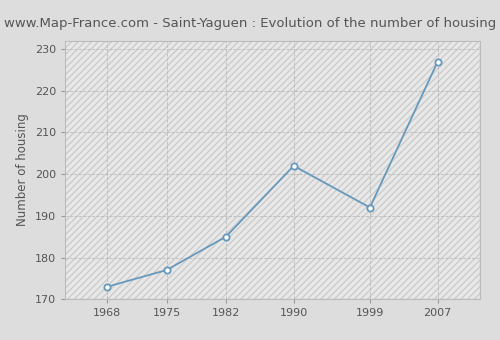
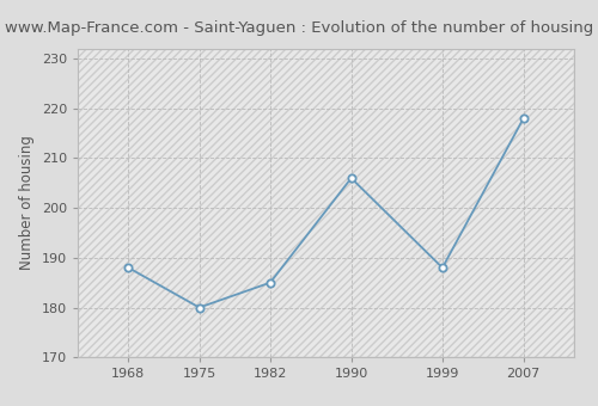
1968: 173 -> 188
1975: 177 -> 180
1990: 202 -> 206
1999: 192 -> 188
2007: 227 -> 218
